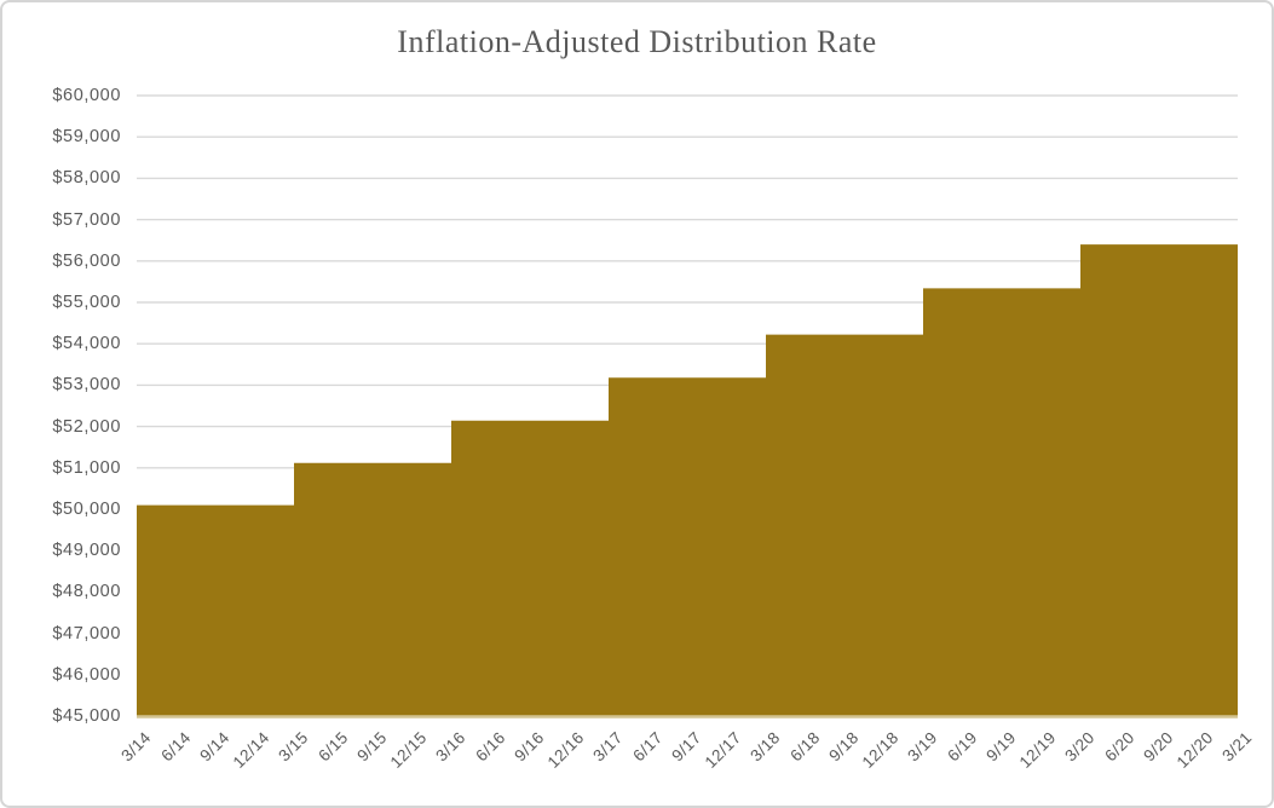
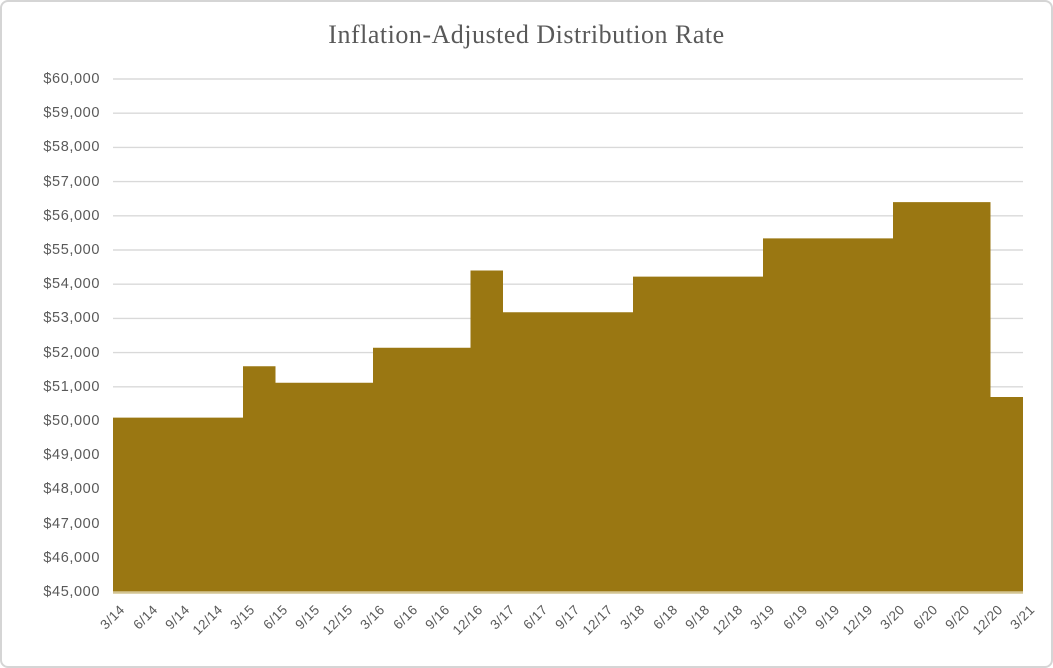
3/15: $51100 -> $51600
12/16: $52100 -> $54400
12/20: $56400 -> $50700
